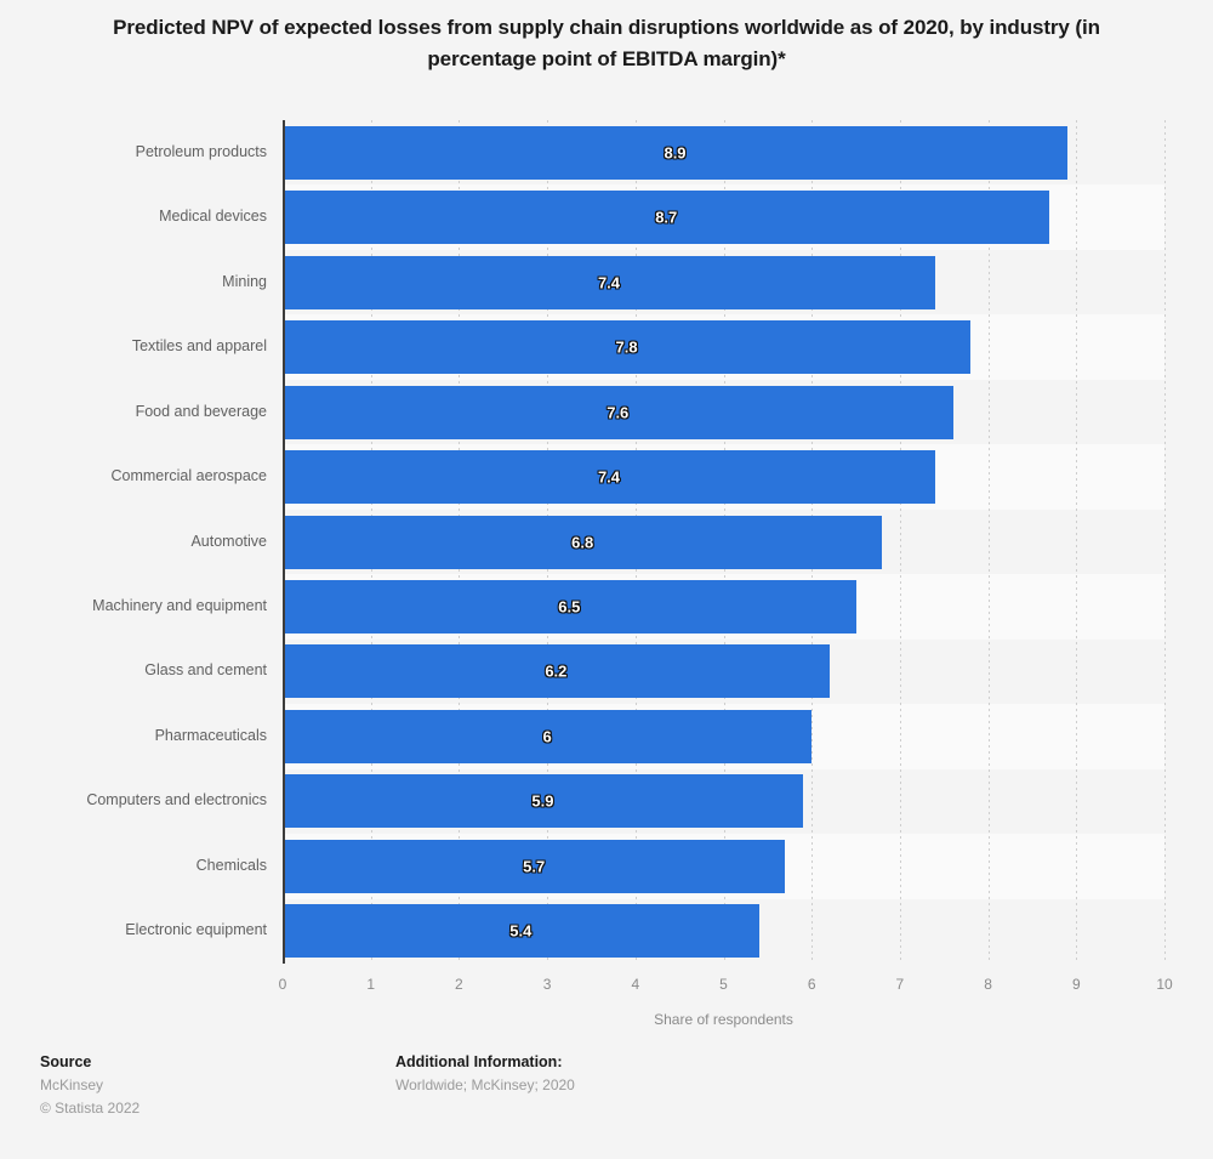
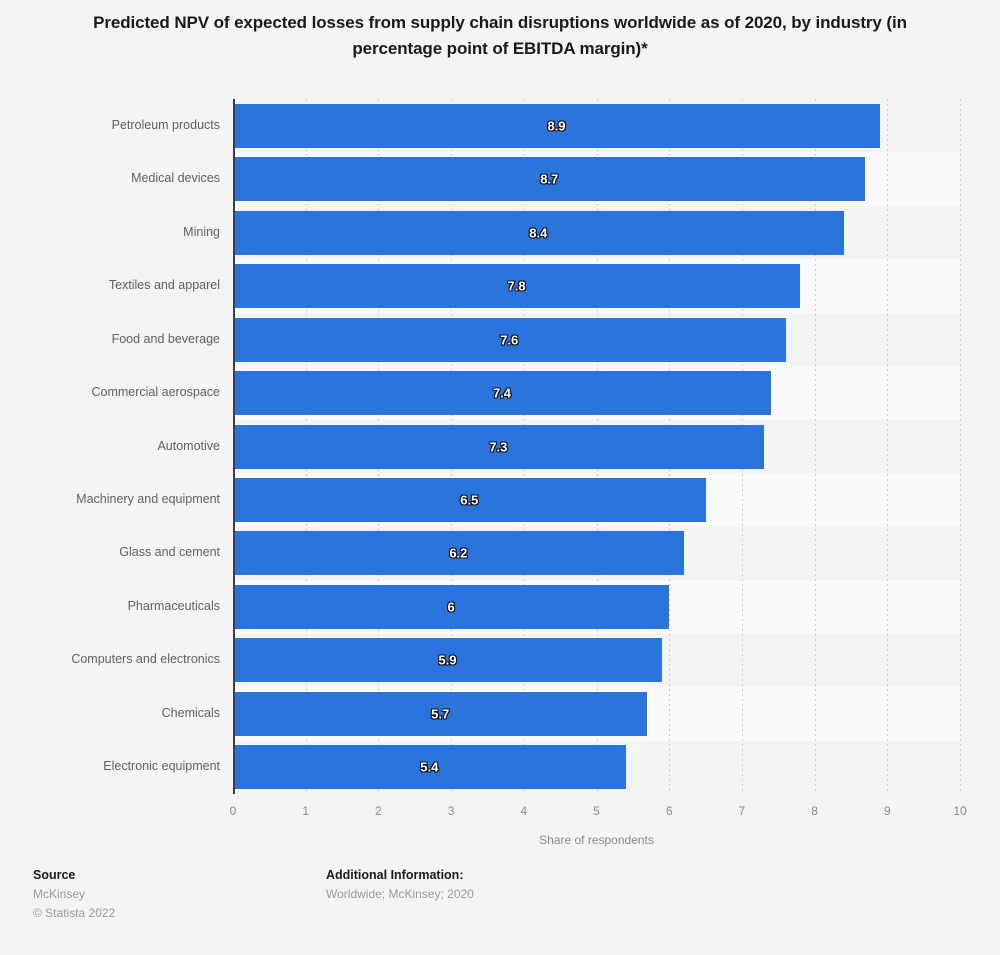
Mining: 7.4 -> 8.4
Automotive: 6.8 -> 7.3
